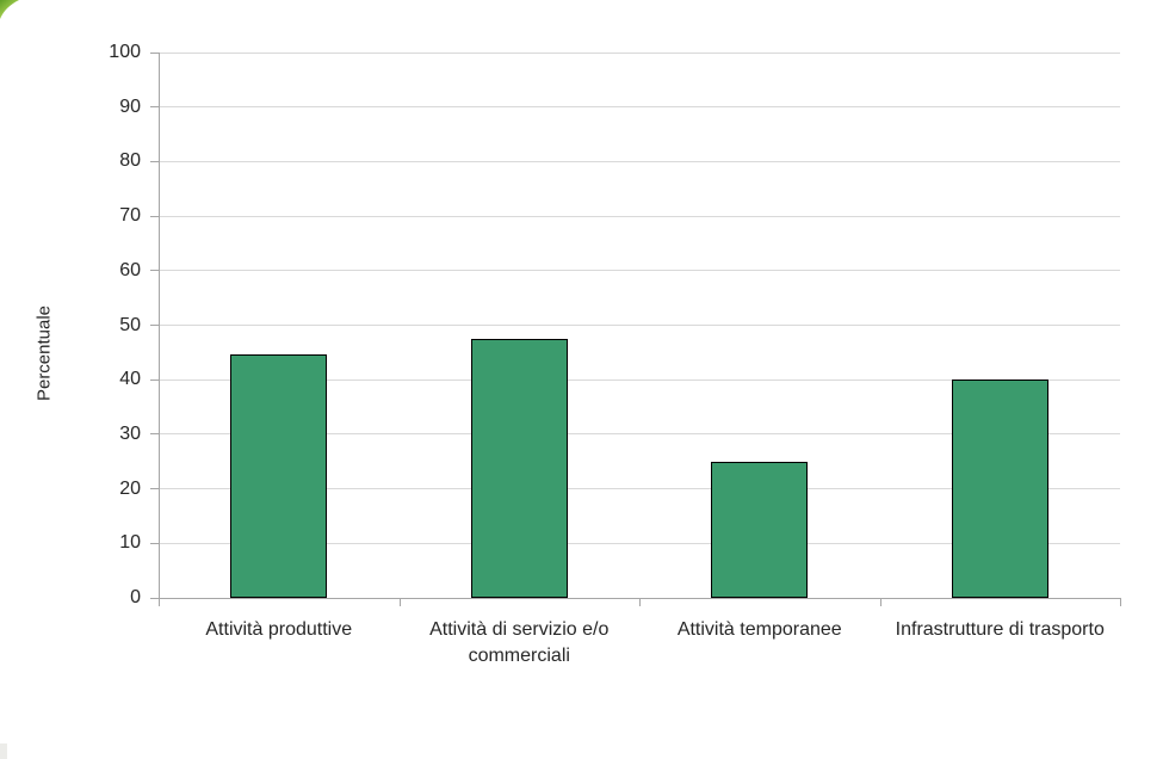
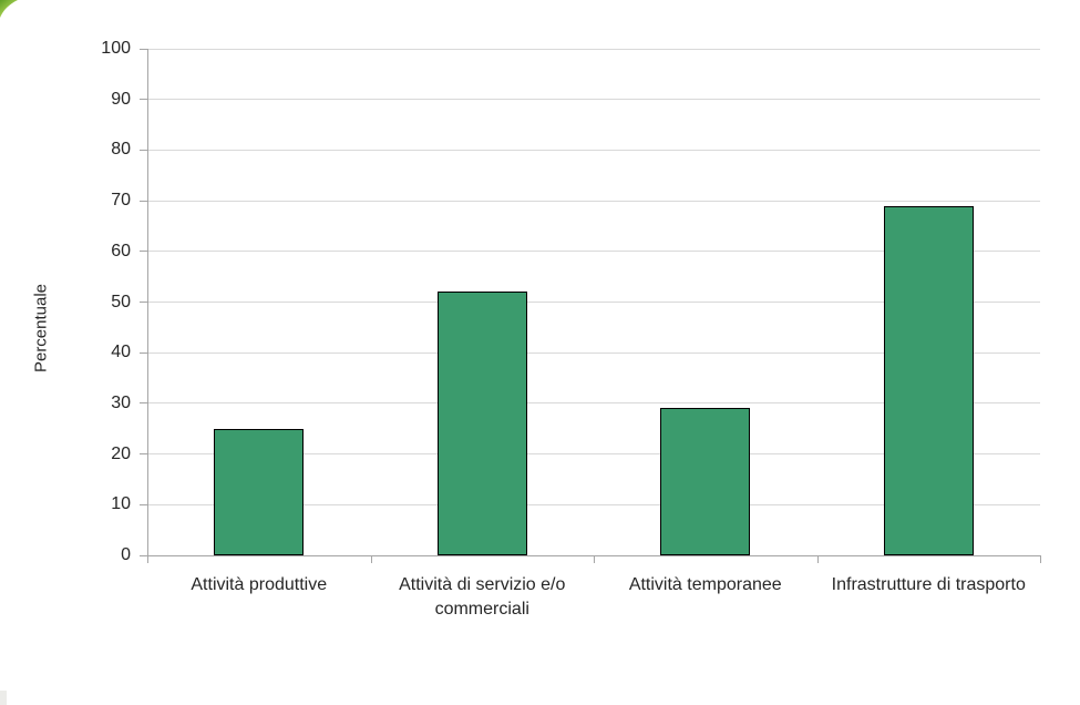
Attività produttive: 45 -> 25
Attività di servizio e/o commerciali: 47 -> 52
Attività temporanee: 25 -> 29
Infrastrutture di trasporto: 40 -> 69
